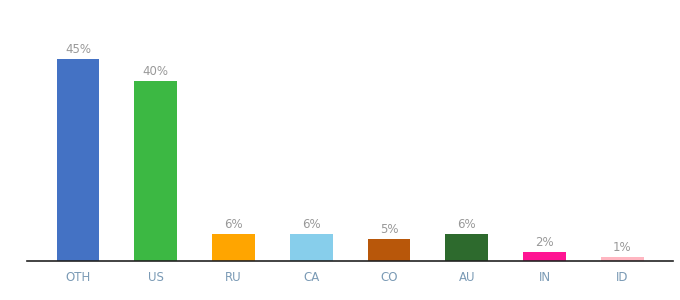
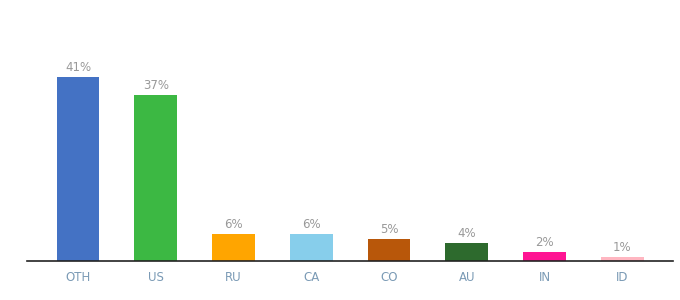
OTH: 45% -> 41%
US: 40% -> 37%
AU: 6% -> 4%
